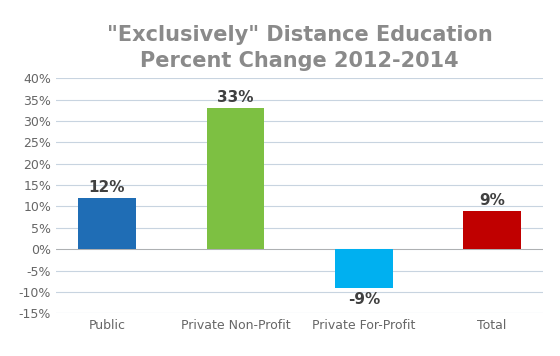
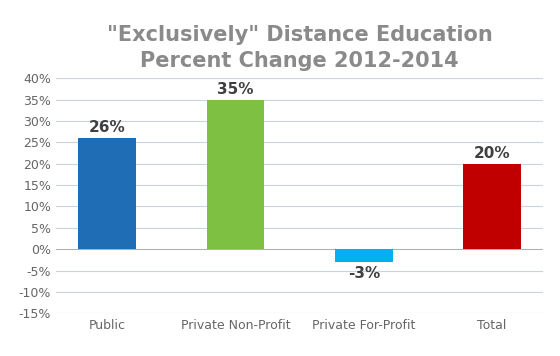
Public: 12% -> 26%
Private Non-Profit: 33% -> 35%
Private For-Profit: -9% -> -3%
Total: 9% -> 20%
